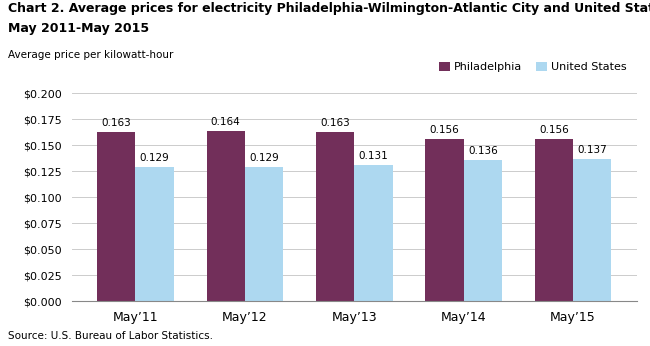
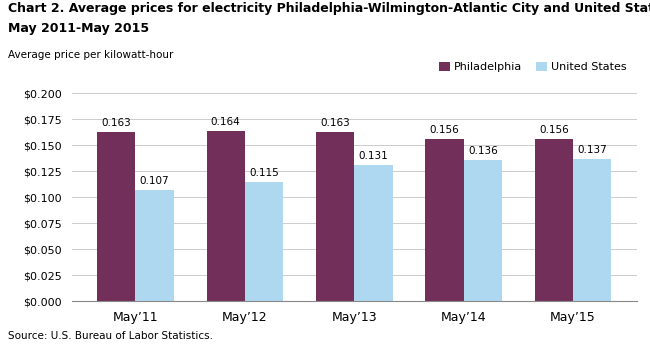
United States/May’11: 0.129 -> 0.107
United States/May’12: 0.129 -> 0.115
